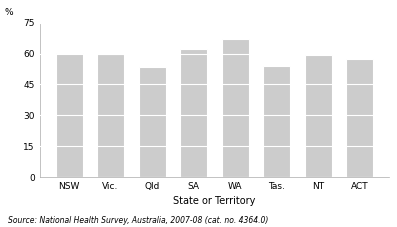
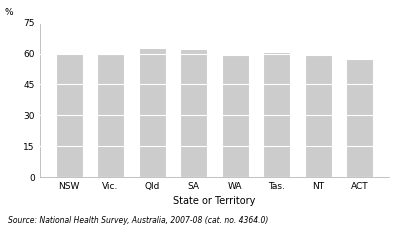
Qld: 53.5 -> 62.5
WA: 67.0 -> 59.5
Tas.: 54.0 -> 61.0
